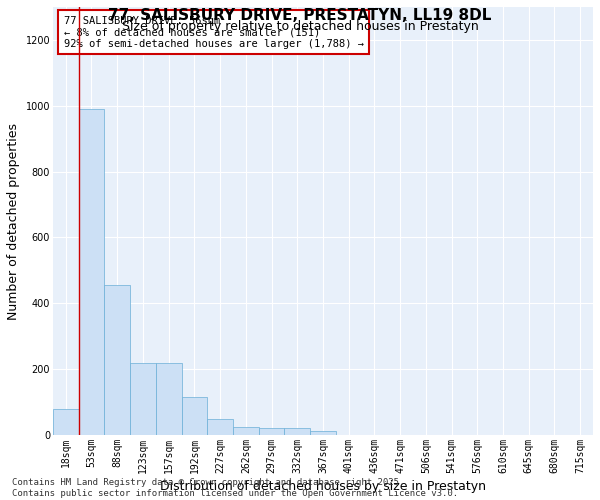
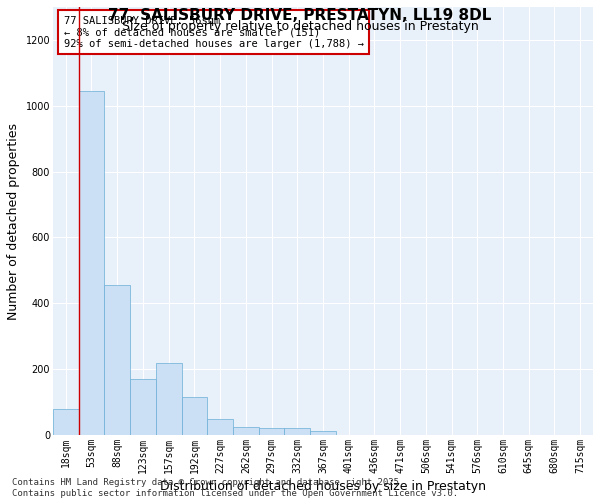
53sqm: 990 -> 1045
123sqm: 220 -> 170
